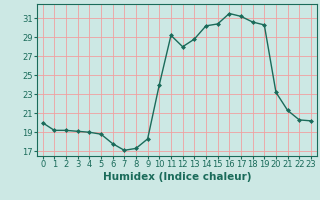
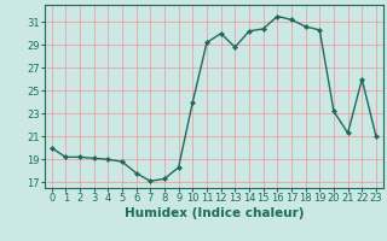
12: 28.0 -> 30.0
22: 20.3 -> 26.0
23: 20.2 -> 21.0
